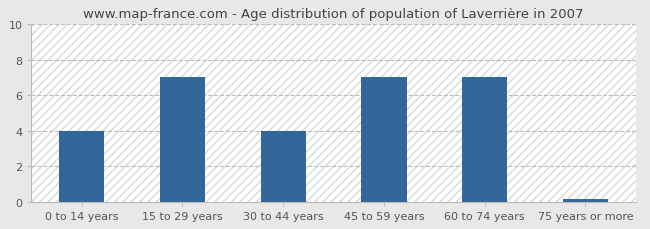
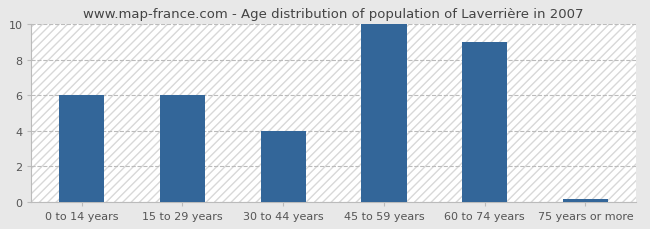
0 to 14 years: 4.0 -> 6.0
15 to 29 years: 7.0 -> 6.0
45 to 59 years: 7.0 -> 10.0
60 to 74 years: 7.0 -> 9.0
